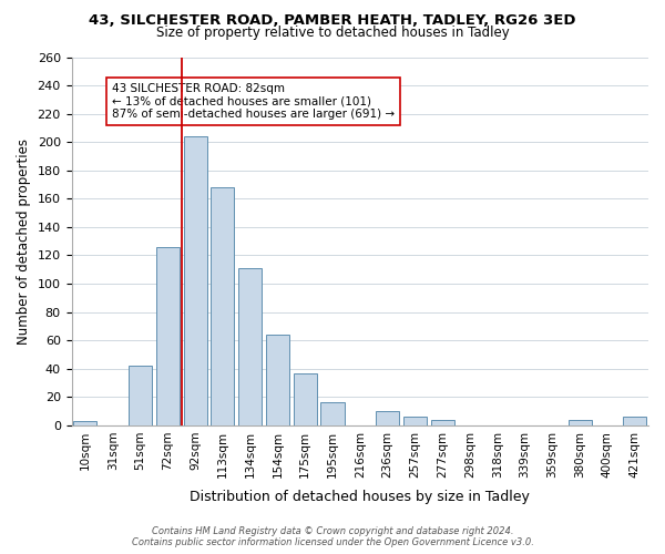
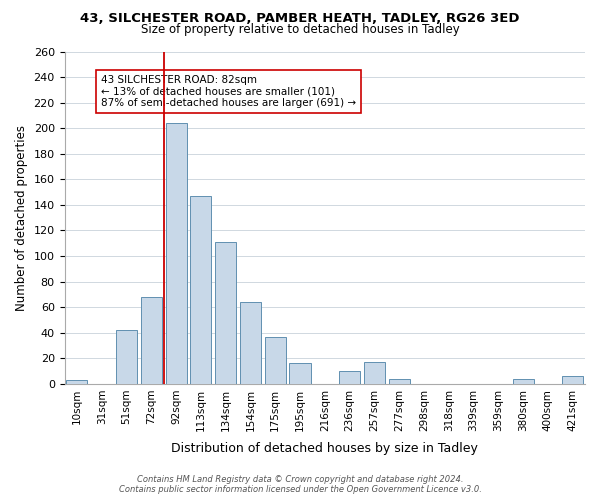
72sqm: 126 -> 68
113sqm: 168 -> 147
257sqm: 6 -> 17
